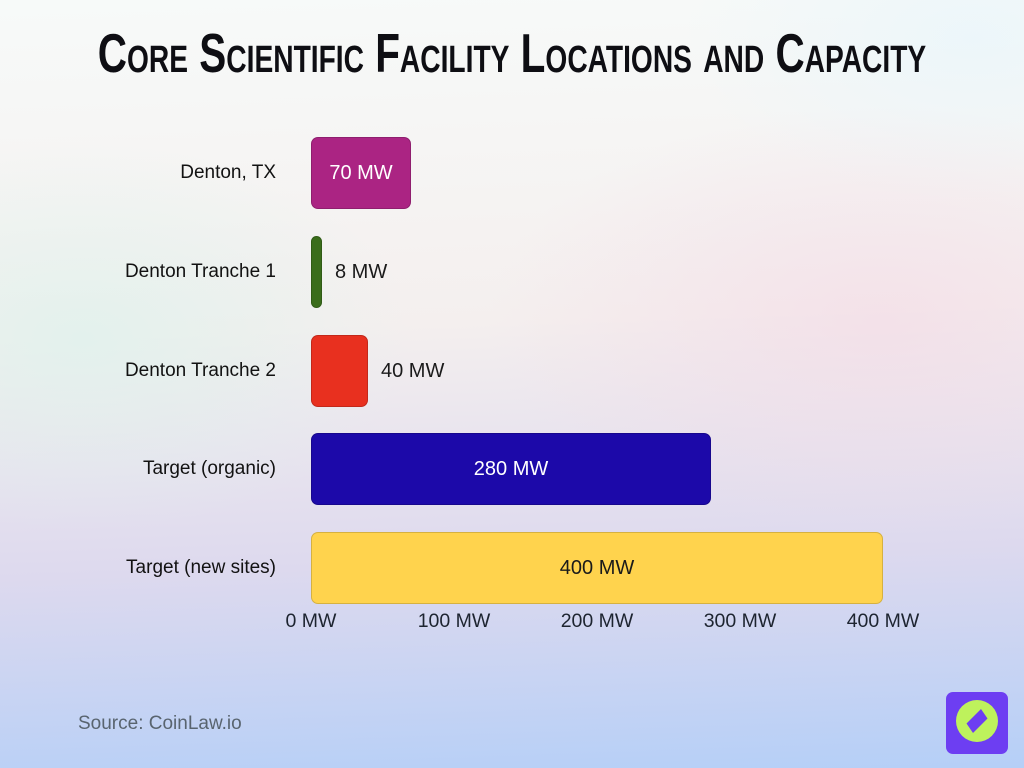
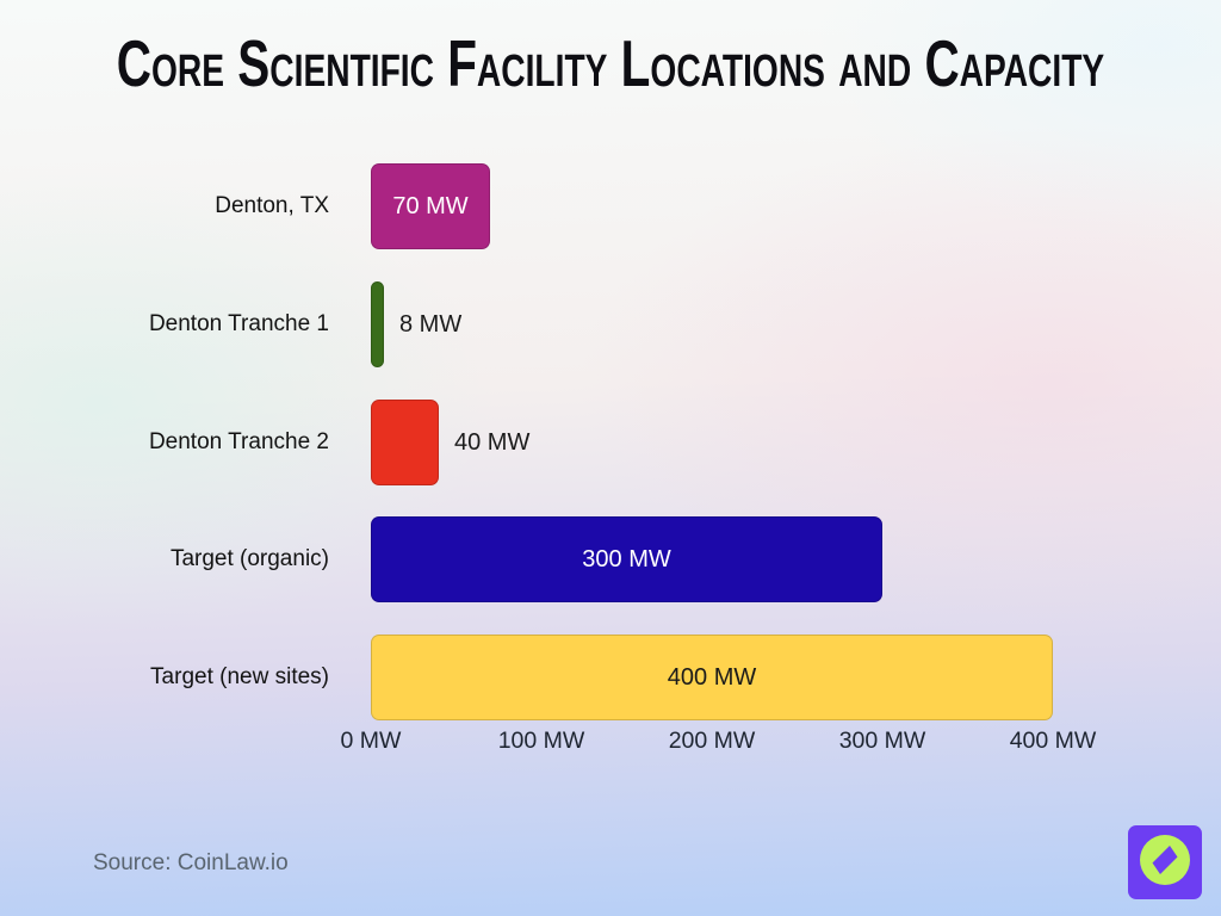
Target (organic): 280 -> 300
